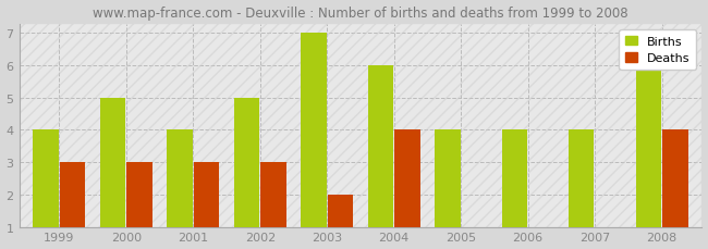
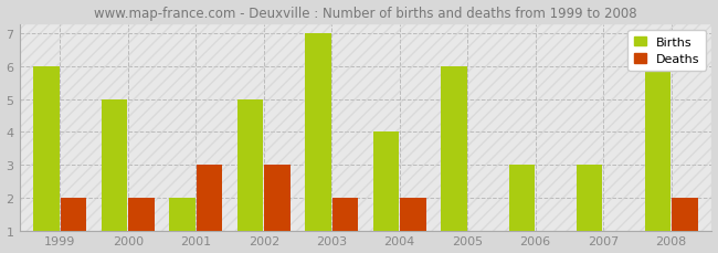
Births/1999: 4 -> 6
Deaths/1999: 3 -> 2
Deaths/2000: 3 -> 2
Births/2001: 4 -> 2
Births/2004: 6 -> 4
Deaths/2004: 4 -> 2
Births/2005: 4 -> 6
Births/2006: 4 -> 3
Births/2007: 4 -> 3
Deaths/2008: 4 -> 2
